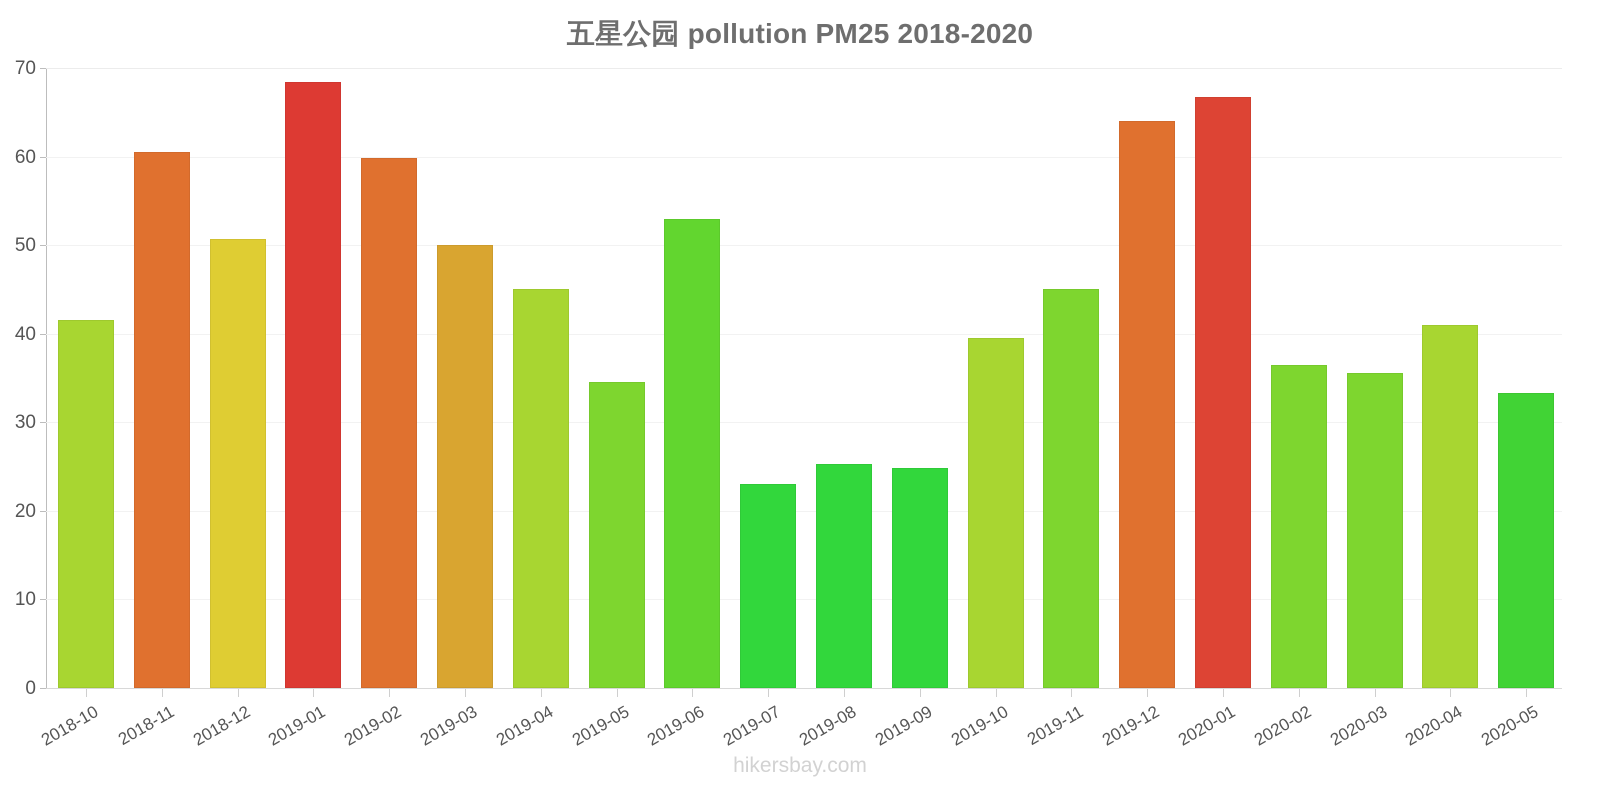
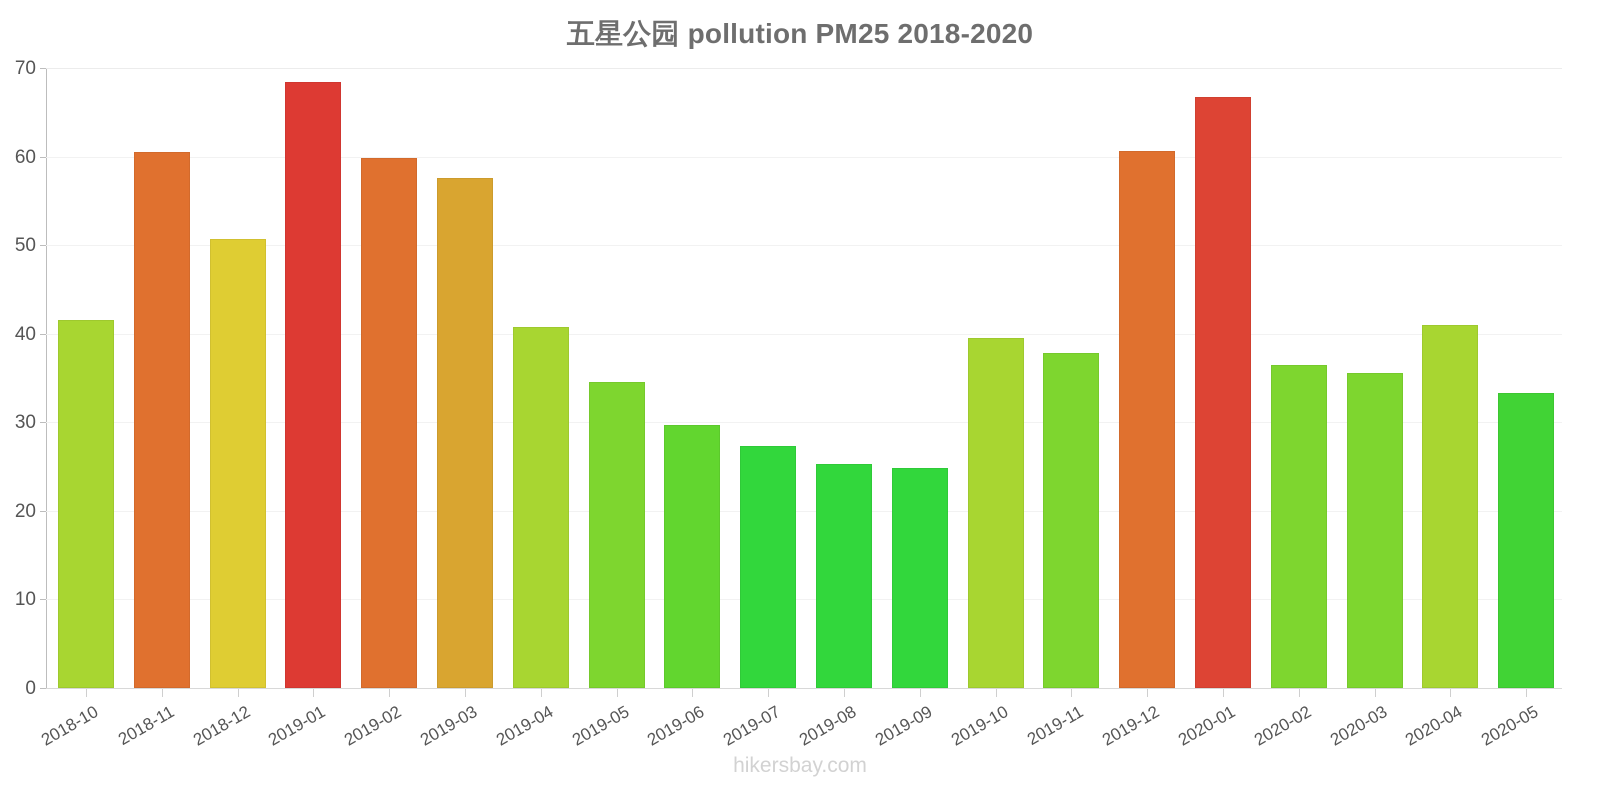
2019-03: 50 -> 58
2019-04: 45 -> 41
2019-06: 53 -> 30
2019-07: 23 -> 27
2019-11: 45 -> 38
2019-12: 64 -> 61
